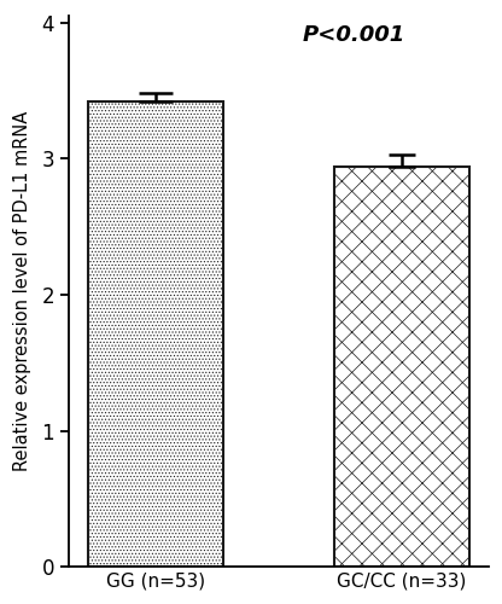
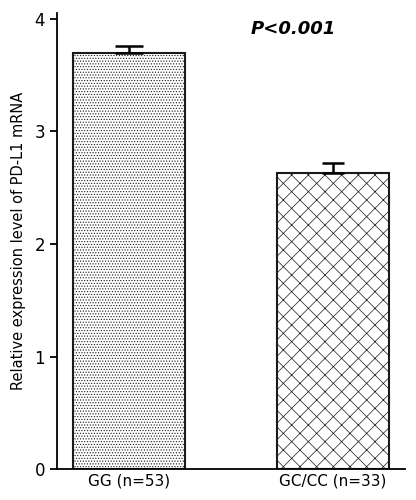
GG (n=53): 3.42 -> 3.70
GC/CC (n=33): 2.94 -> 2.63
